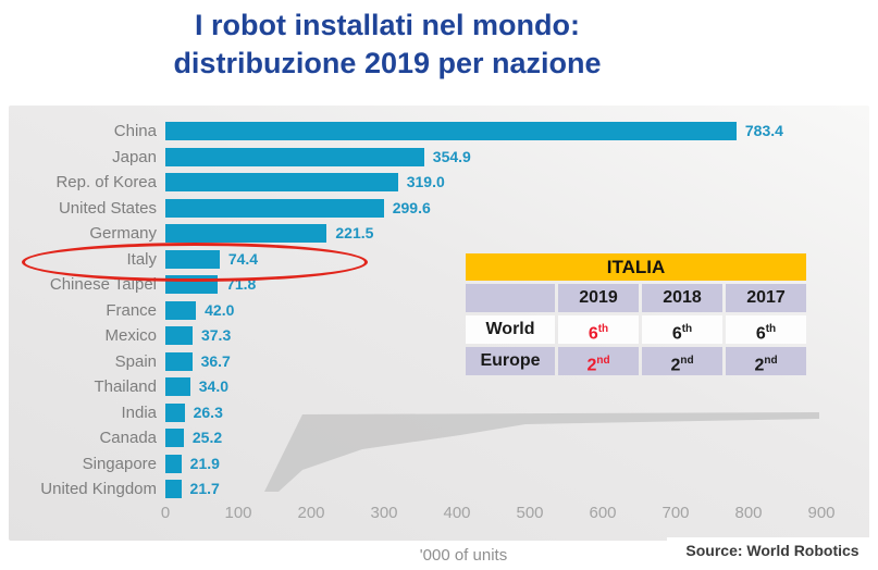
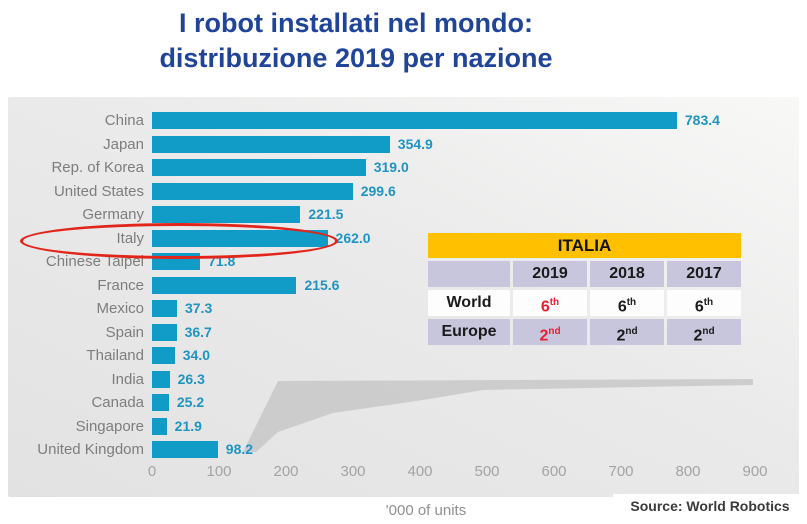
Italy: 74.4 -> 262.0
France: 42.0 -> 215.6
United Kingdom: 21.7 -> 98.2
